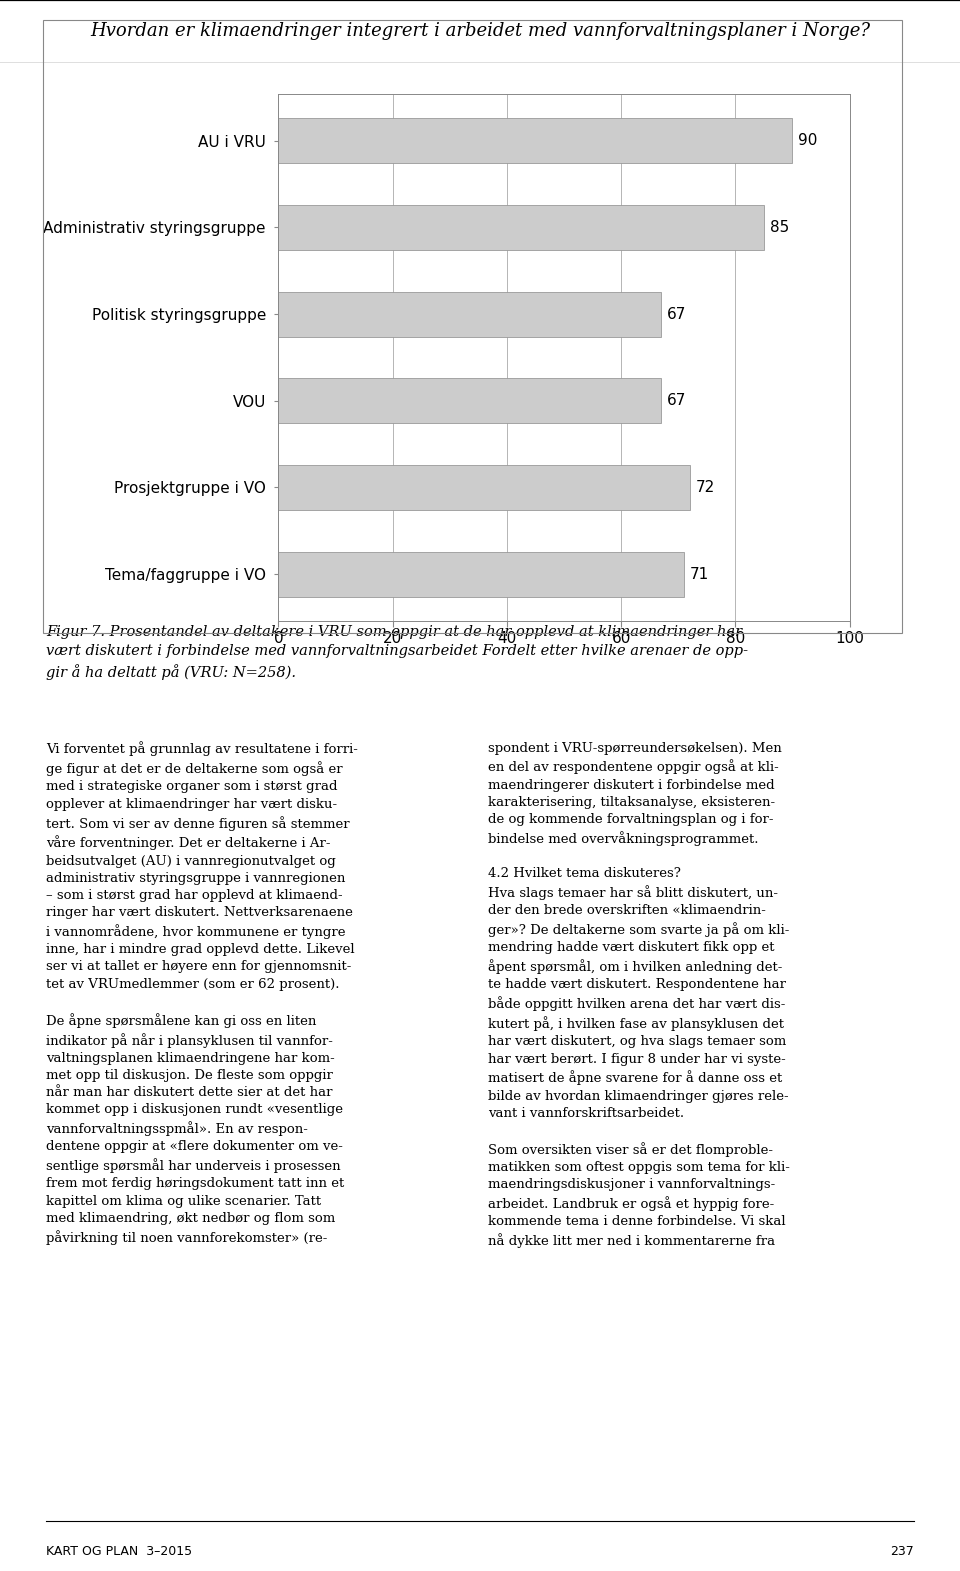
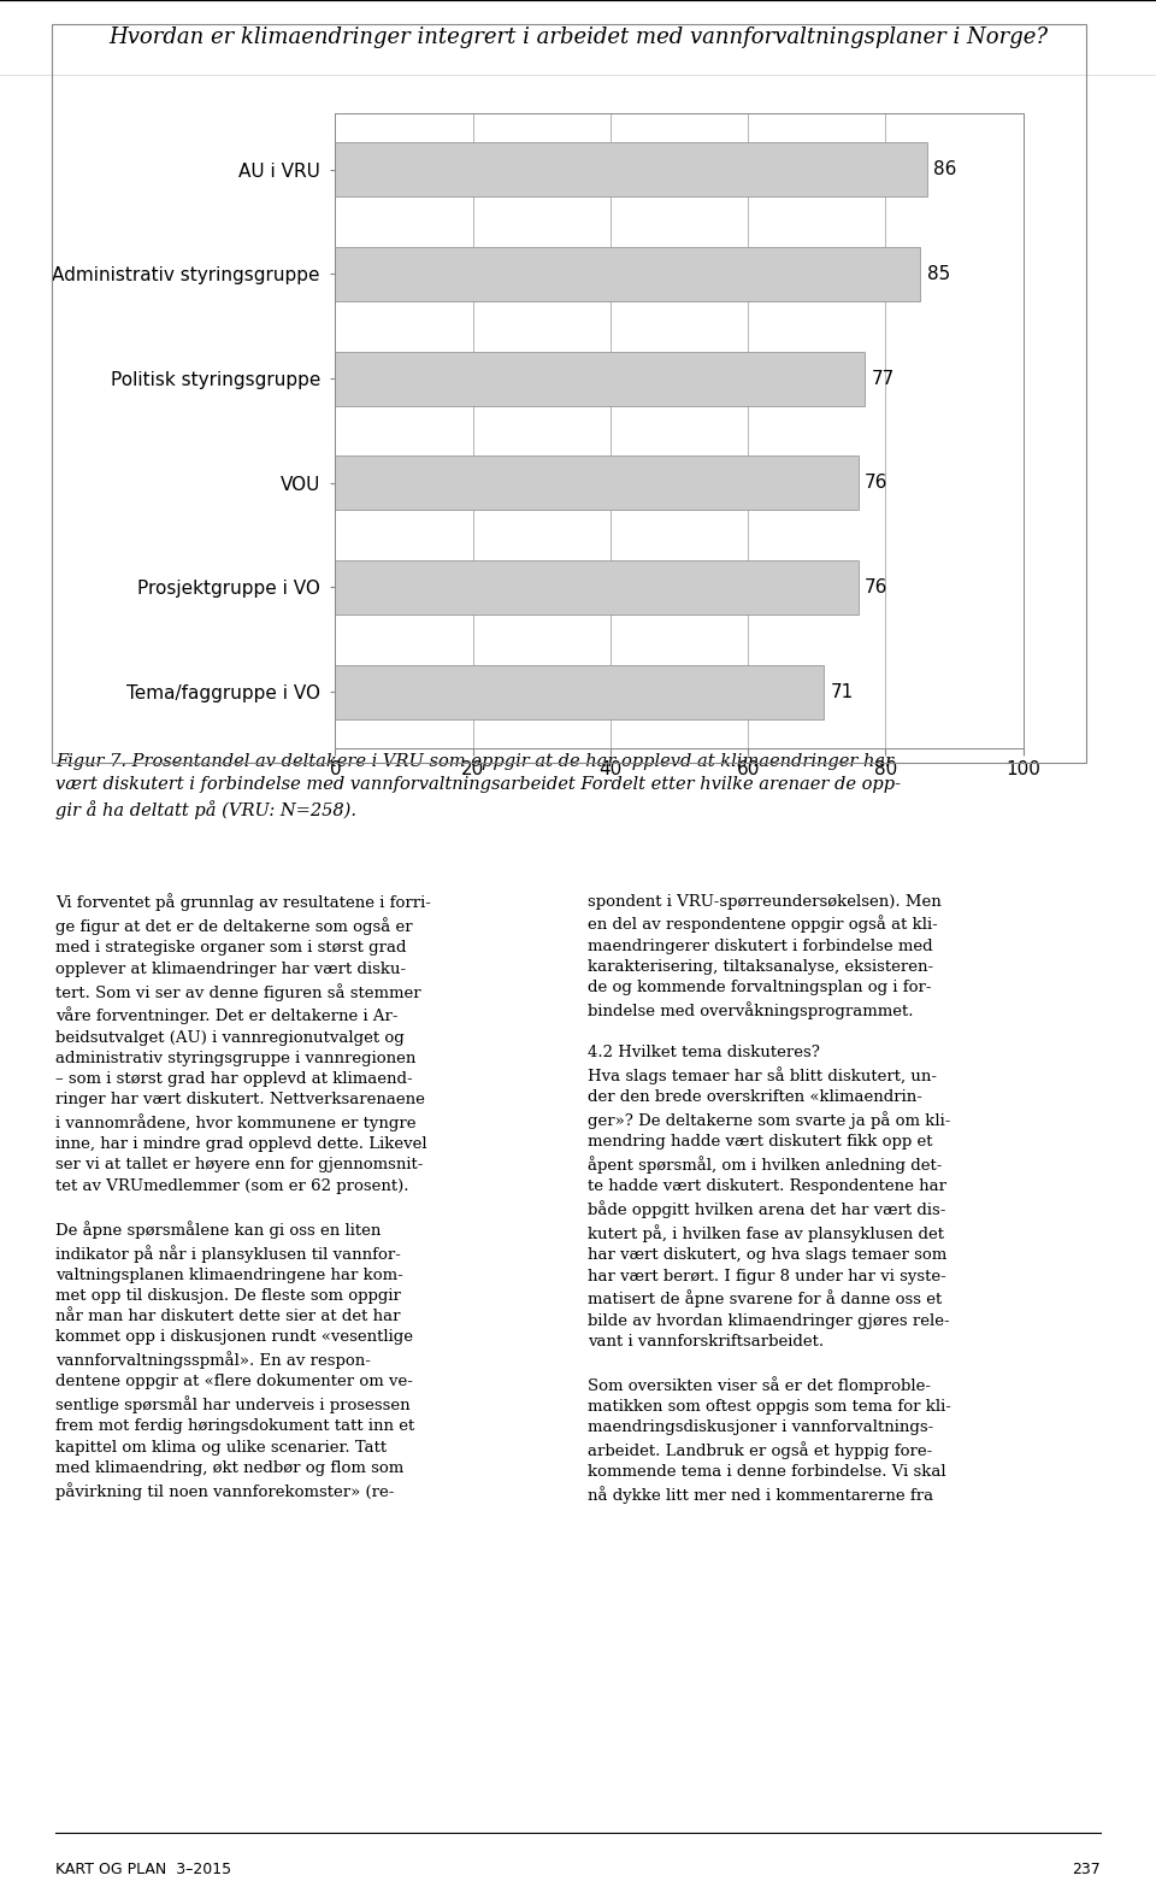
AU i VRU: 90 -> 86
Politisk styringsgruppe: 67 -> 77
VOU: 67 -> 76
Prosjektgruppe i VO: 72 -> 76
